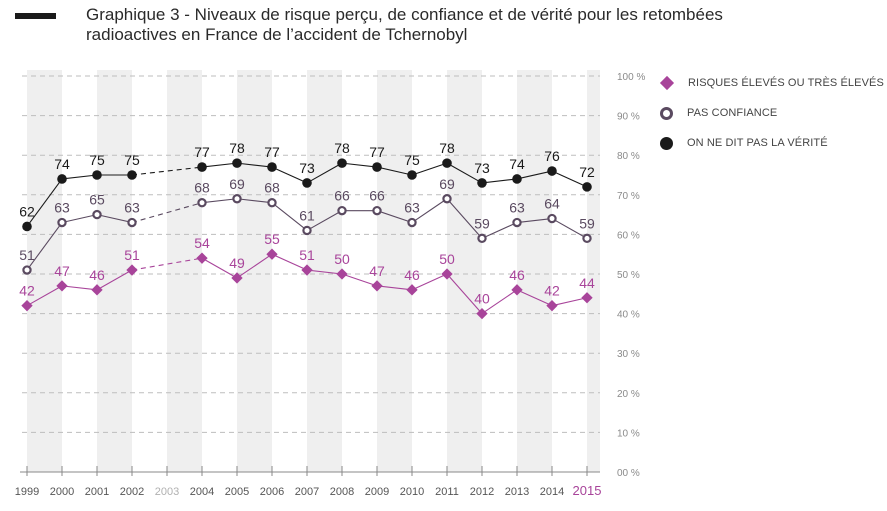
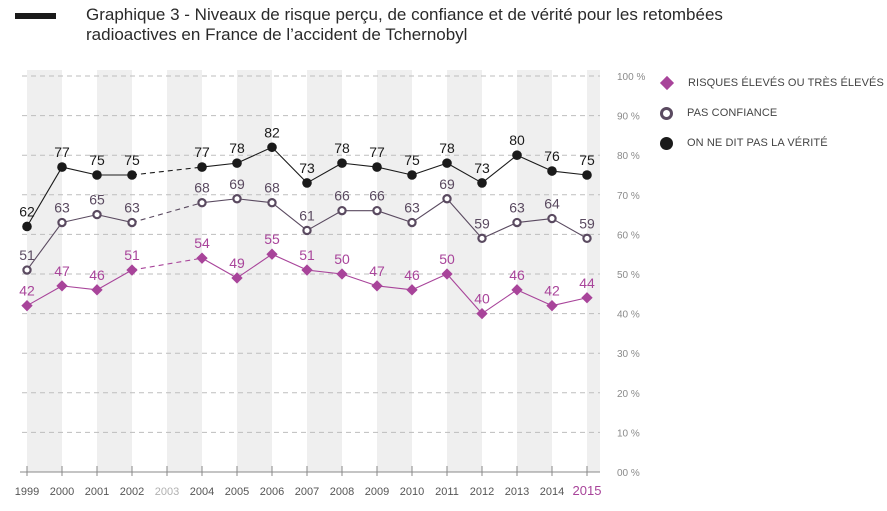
ON NE DIT PAS LA VÉRITÉ/2000: 74 -> 77
ON NE DIT PAS LA VÉRITÉ/2006: 77 -> 82
ON NE DIT PAS LA VÉRITÉ/2013: 74 -> 80
ON NE DIT PAS LA VÉRITÉ/2015: 72 -> 75
